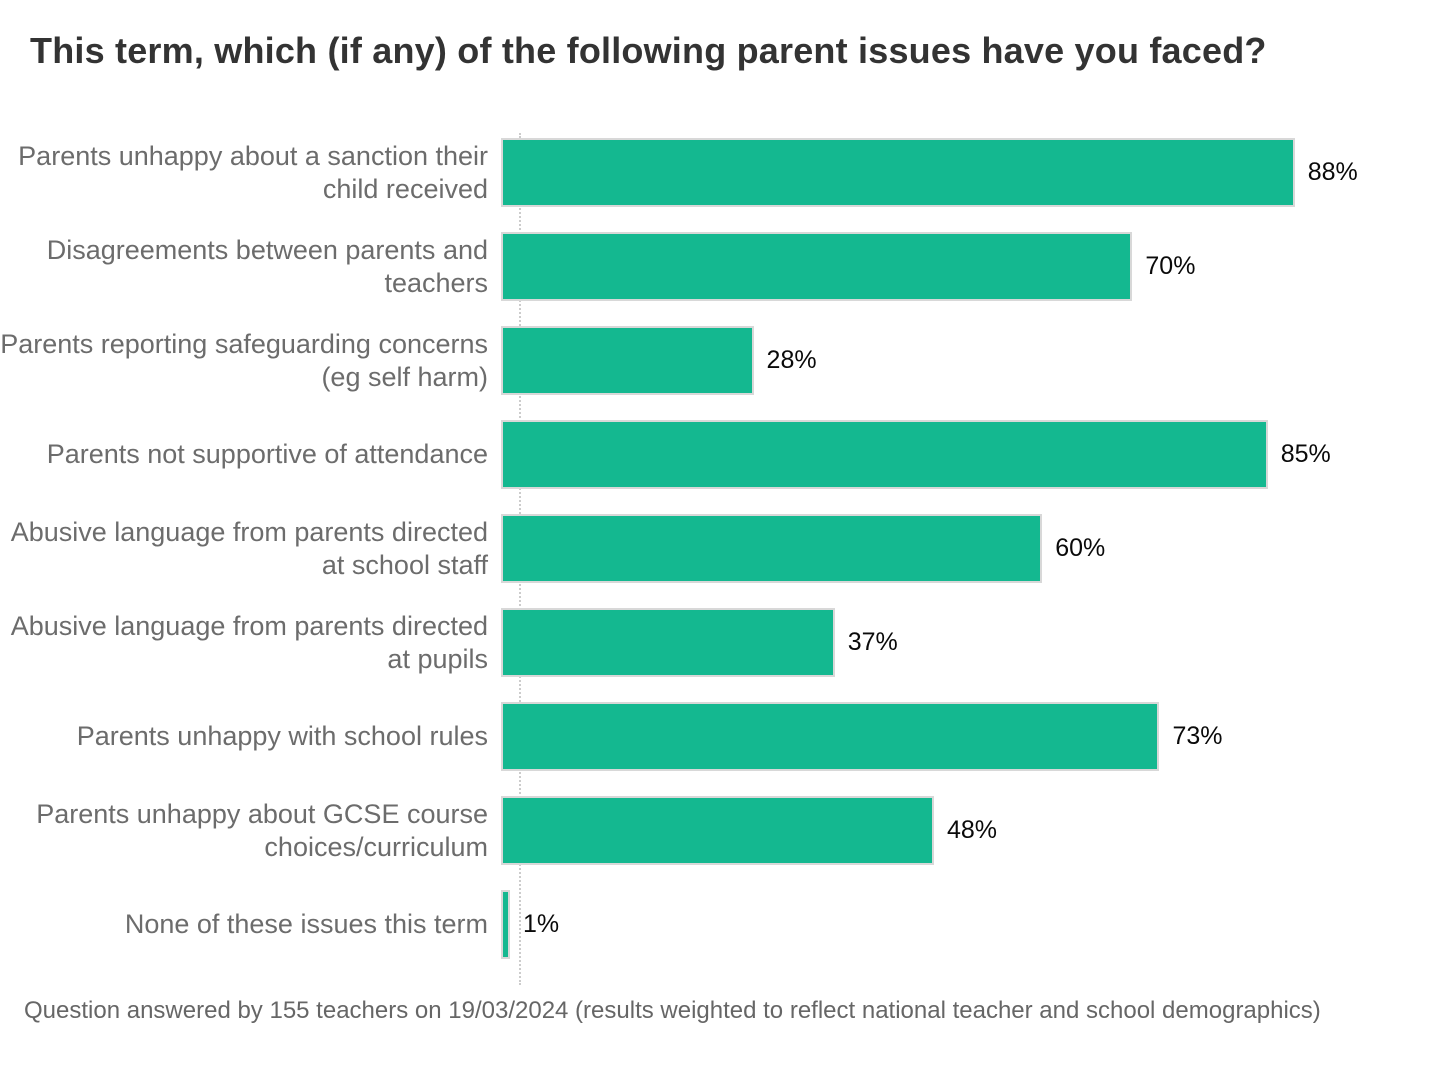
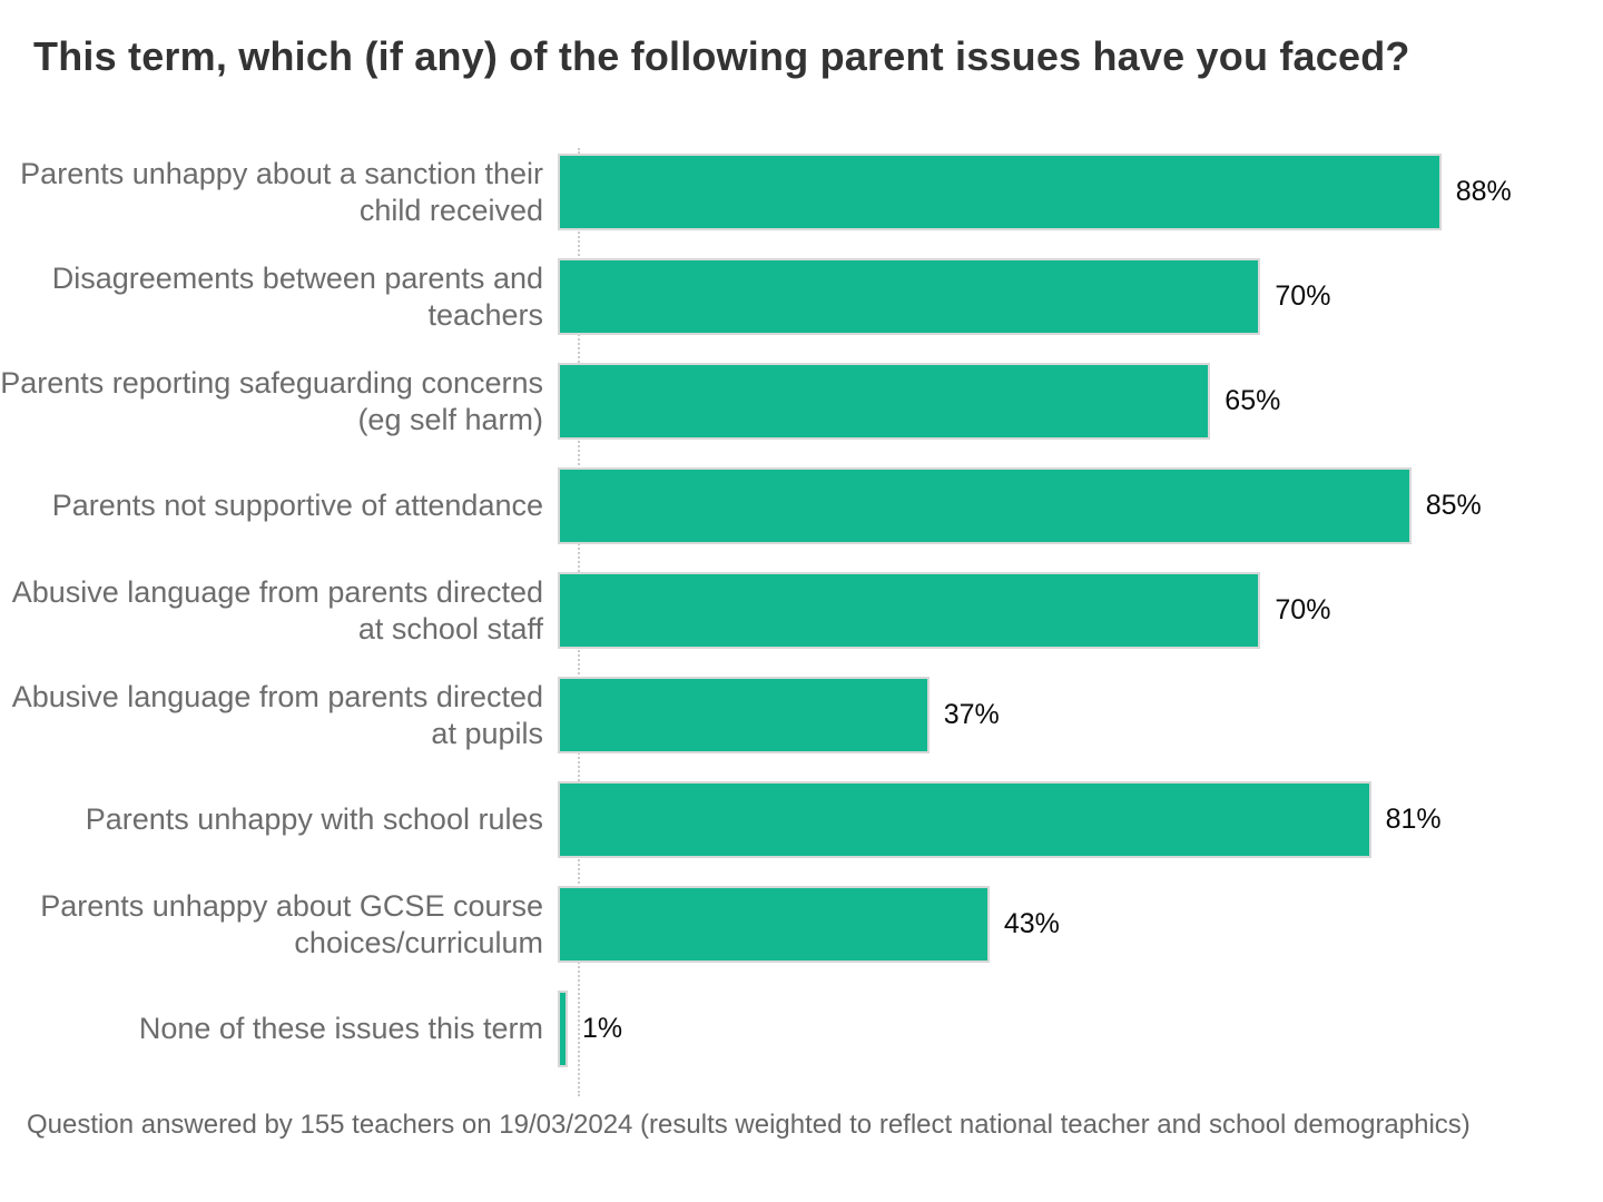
Parents reporting safeguarding concerns (eg self harm): 28% -> 65%
Abusive language from parents directed at school staff: 60% -> 70%
Parents unhappy with school rules: 73% -> 81%
Parents unhappy about GCSE course choices/curriculum: 48% -> 43%
